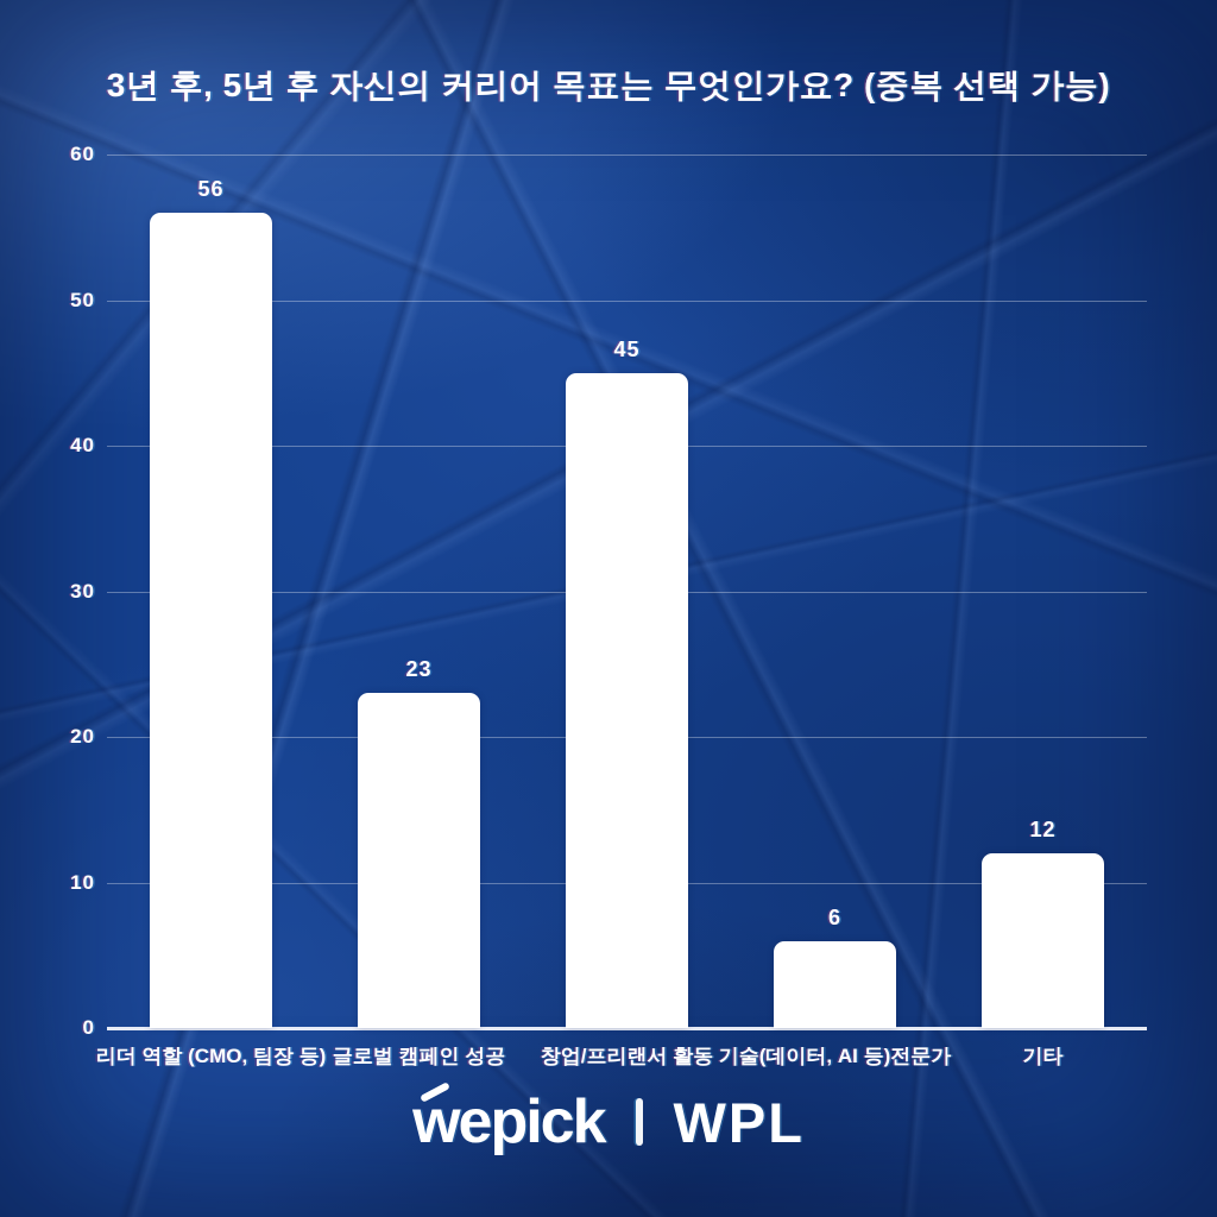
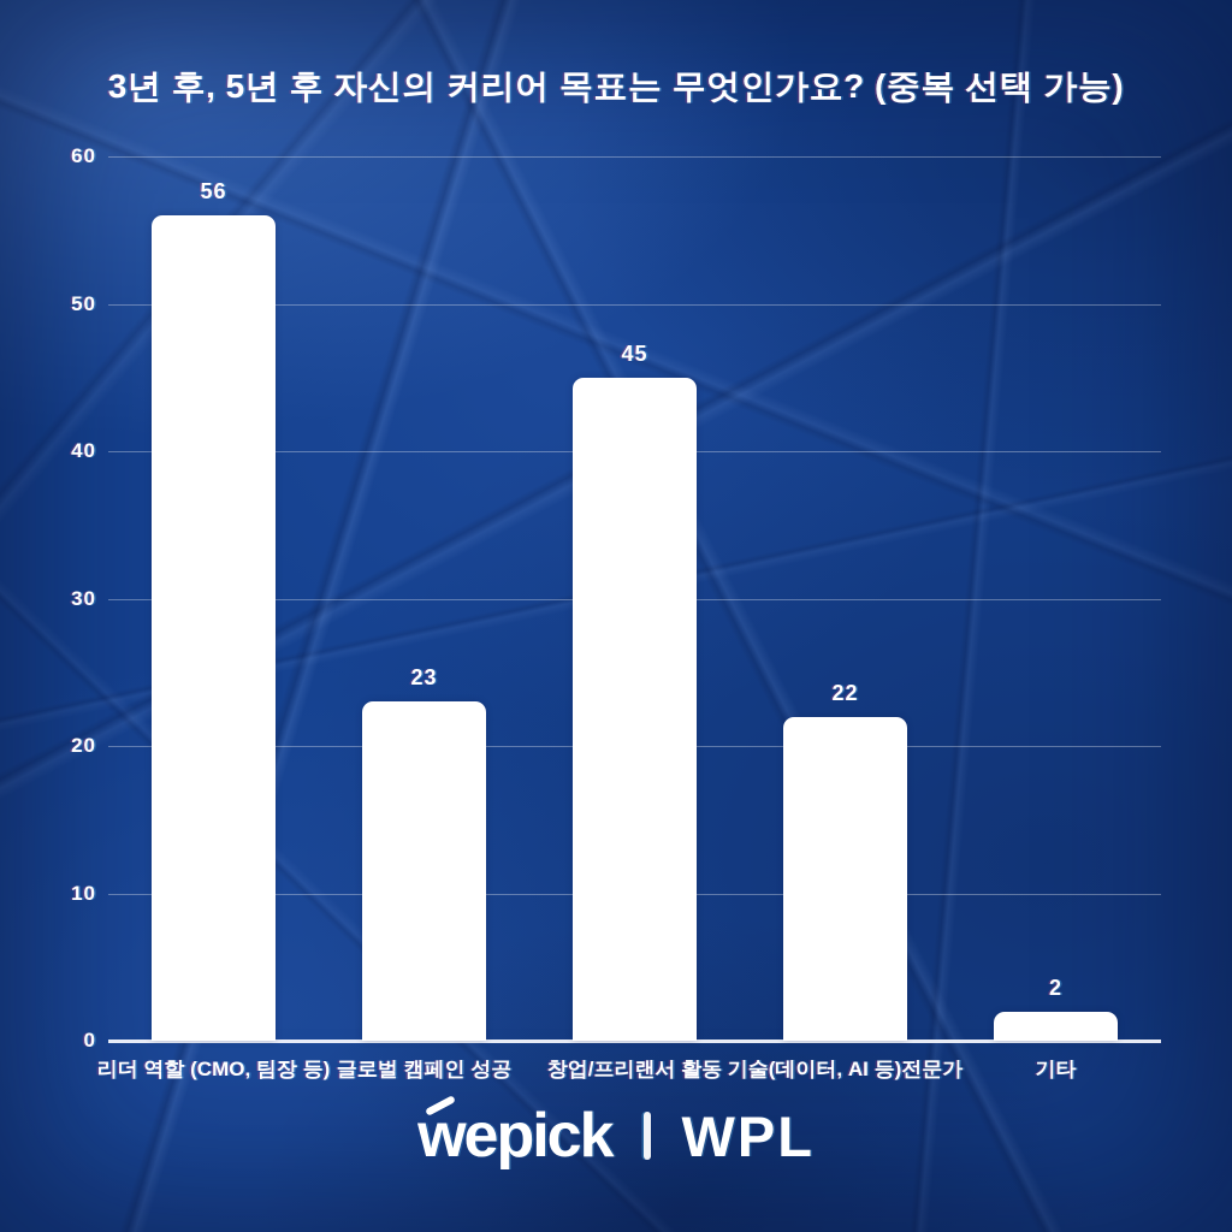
기술(데이터, AI 등)전문가: 6 -> 22
기타: 12 -> 2
